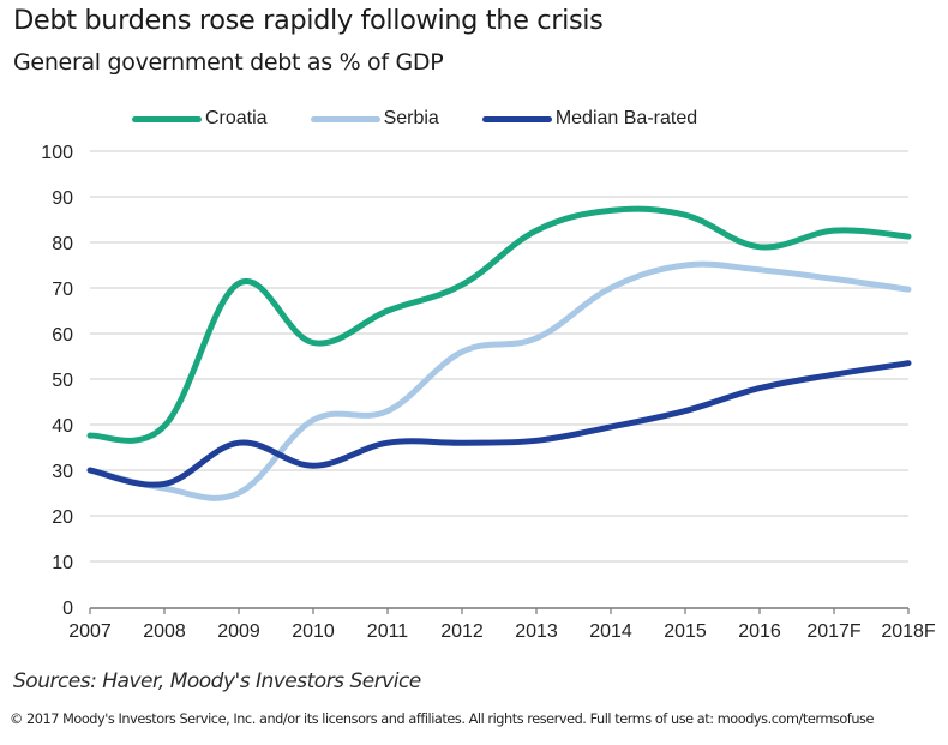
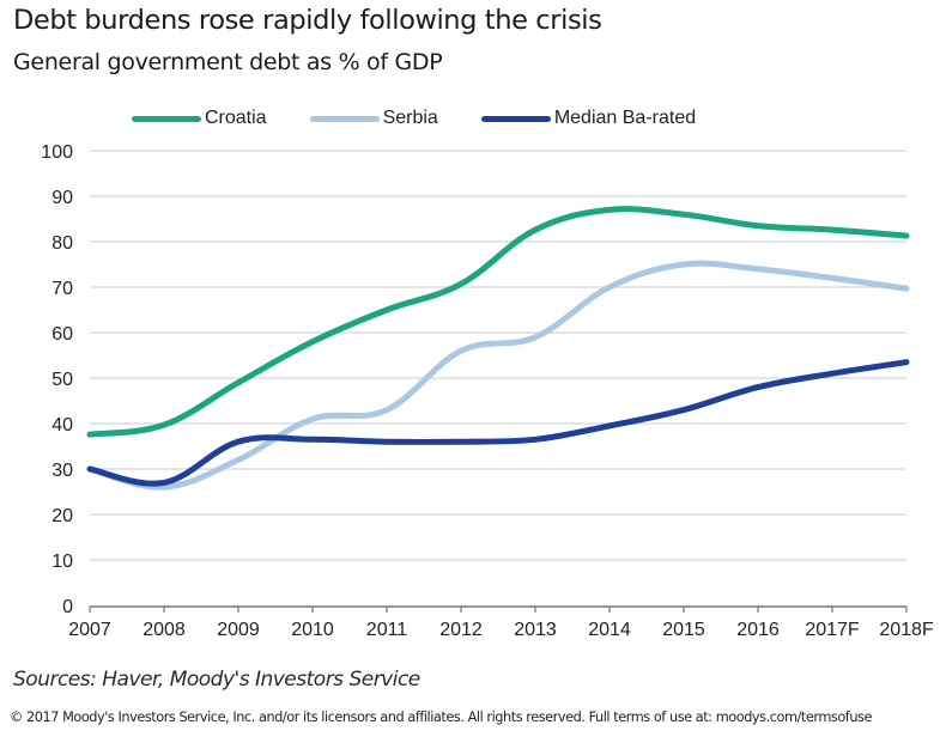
Croatia/2009: 71 -> 49
Serbia/2009: 25 -> 32
Median Ba-rated/2010: 31 -> 36
Croatia/2016: 79 -> 84
